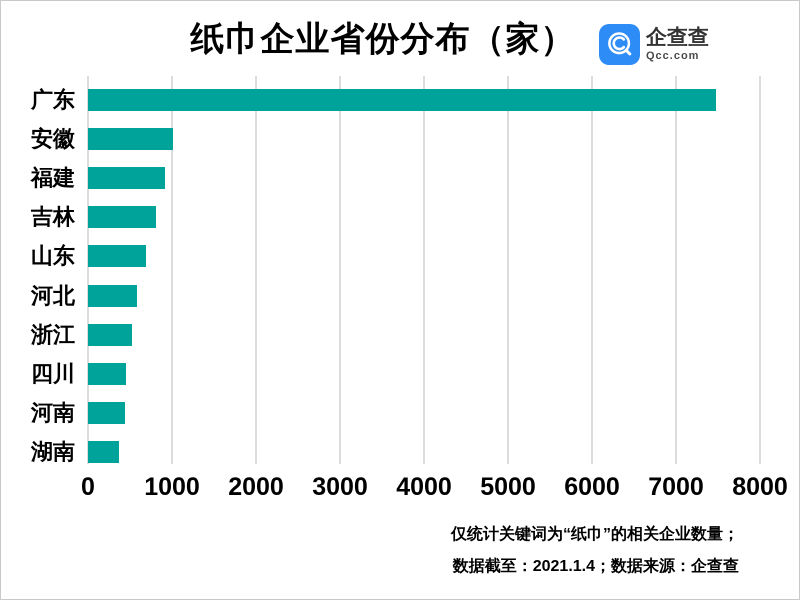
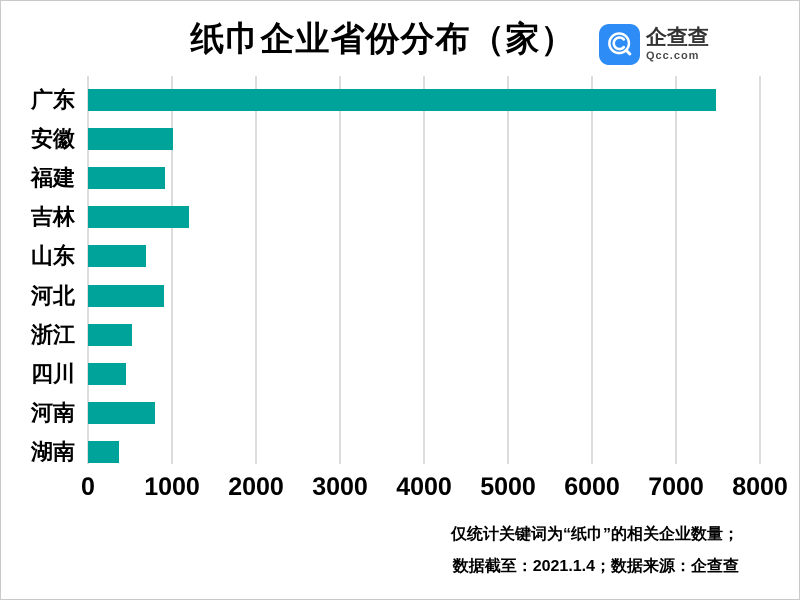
吉林: 800 -> 1200
河北: 600 -> 900
河南: 400 -> 800
